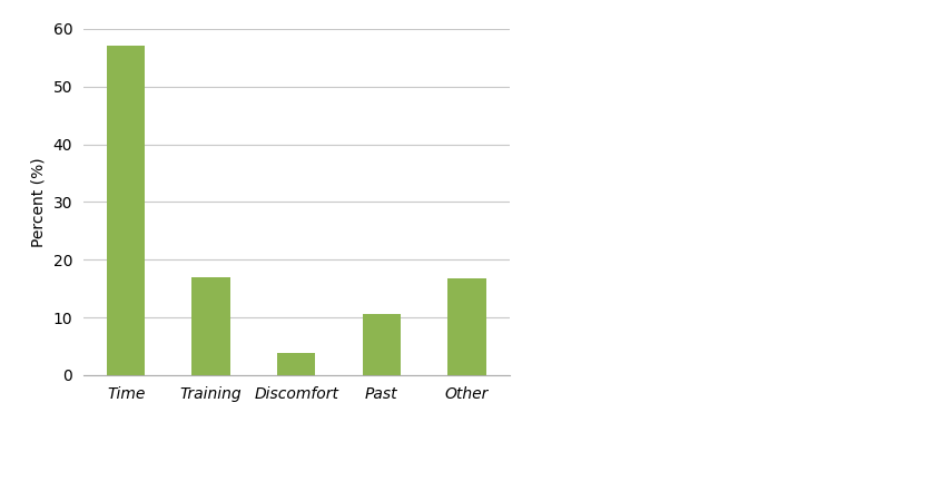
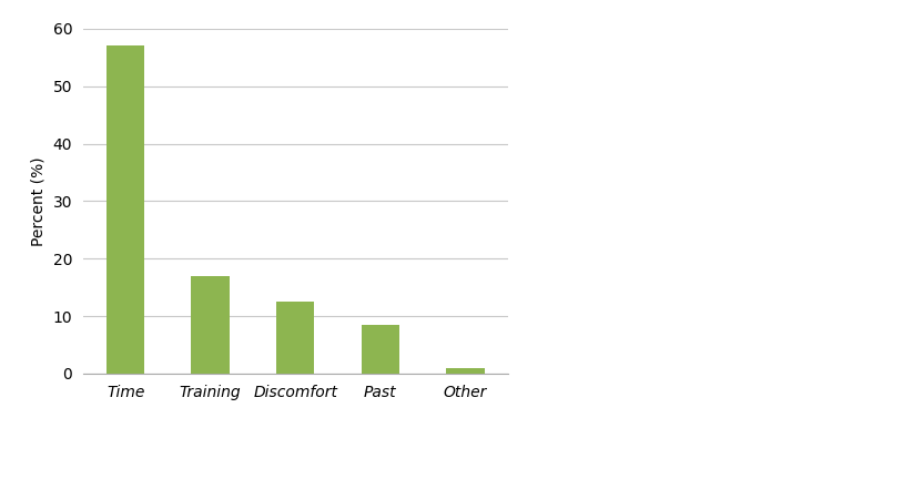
Discomfort: 3.8 -> 12.5
Past: 10.6 -> 8.5
Other: 16.8 -> 1.0
